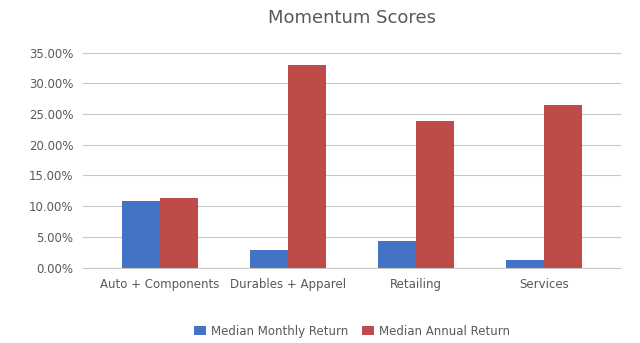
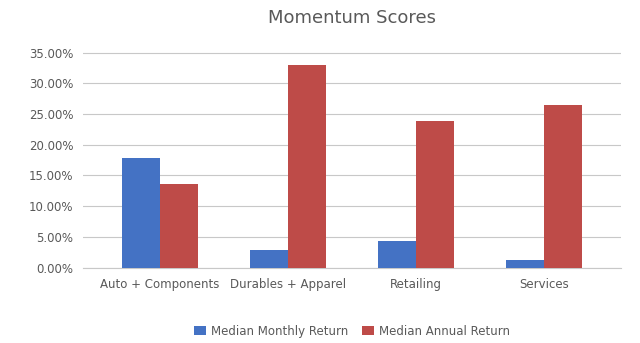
Median Monthly Return/Auto + Components: 10.8% -> 17.8%
Median Annual Return/Auto + Components: 11.4% -> 13.6%
